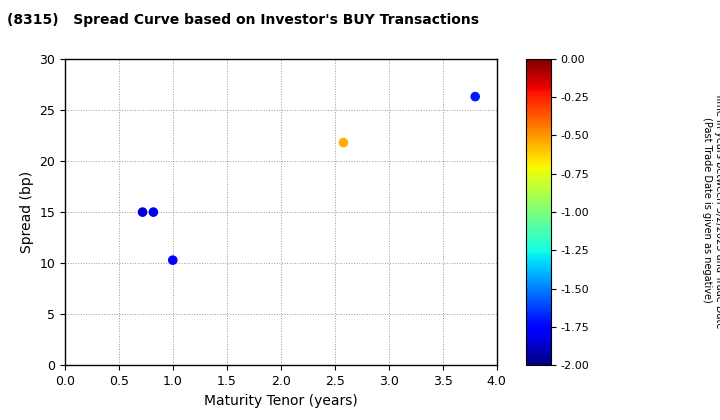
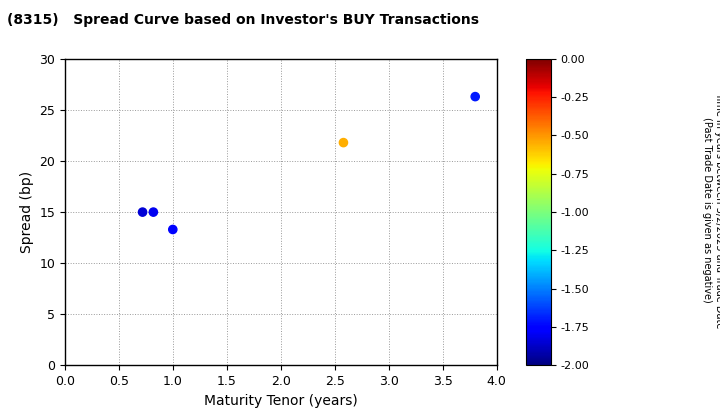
1.0: 10.3 -> 13.3
